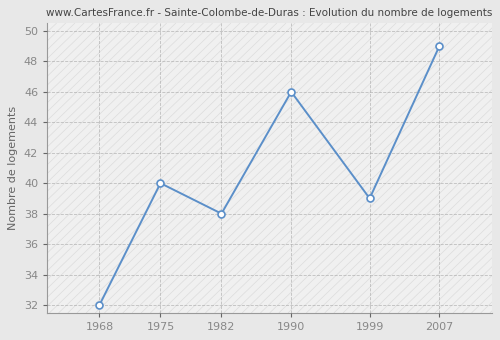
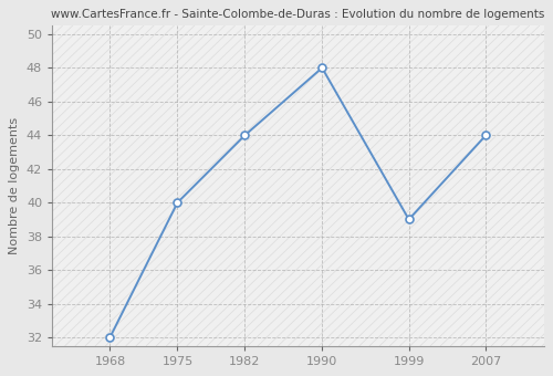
1982: 38 -> 44
1990: 46 -> 48
2007: 49 -> 44
